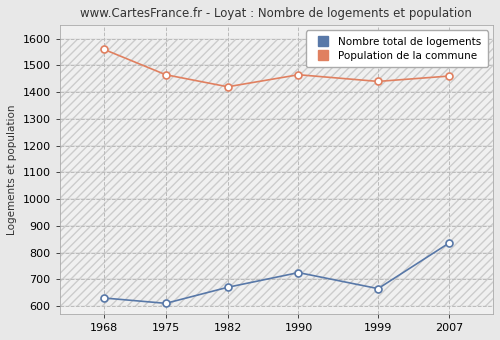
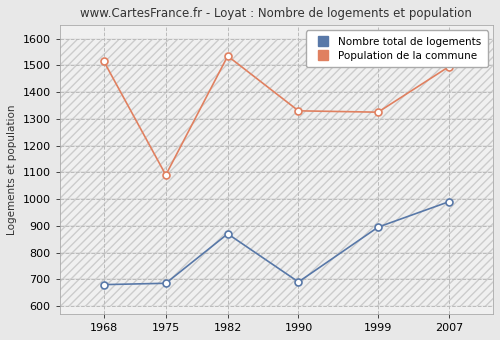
Nombre total de logements/1968: 630 -> 680
Population de la commune/1968: 1560 -> 1515
Nombre total de logements/1975: 610 -> 685
Population de la commune/1975: 1465 -> 1090
Nombre total de logements/1982: 670 -> 870
Population de la commune/1982: 1420 -> 1535
Nombre total de logements/1990: 725 -> 690
Population de la commune/1990: 1465 -> 1330
Nombre total de logements/1999: 665 -> 895
Population de la commune/1999: 1440 -> 1325
Nombre total de logements/2007: 835 -> 990
Population de la commune/2007: 1460 -> 1495
